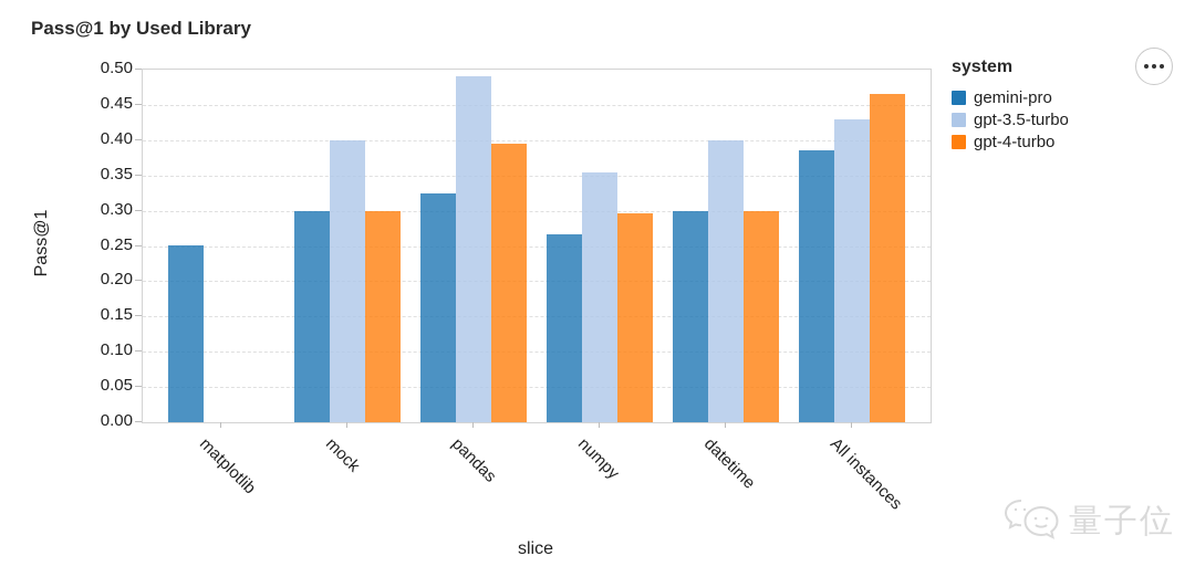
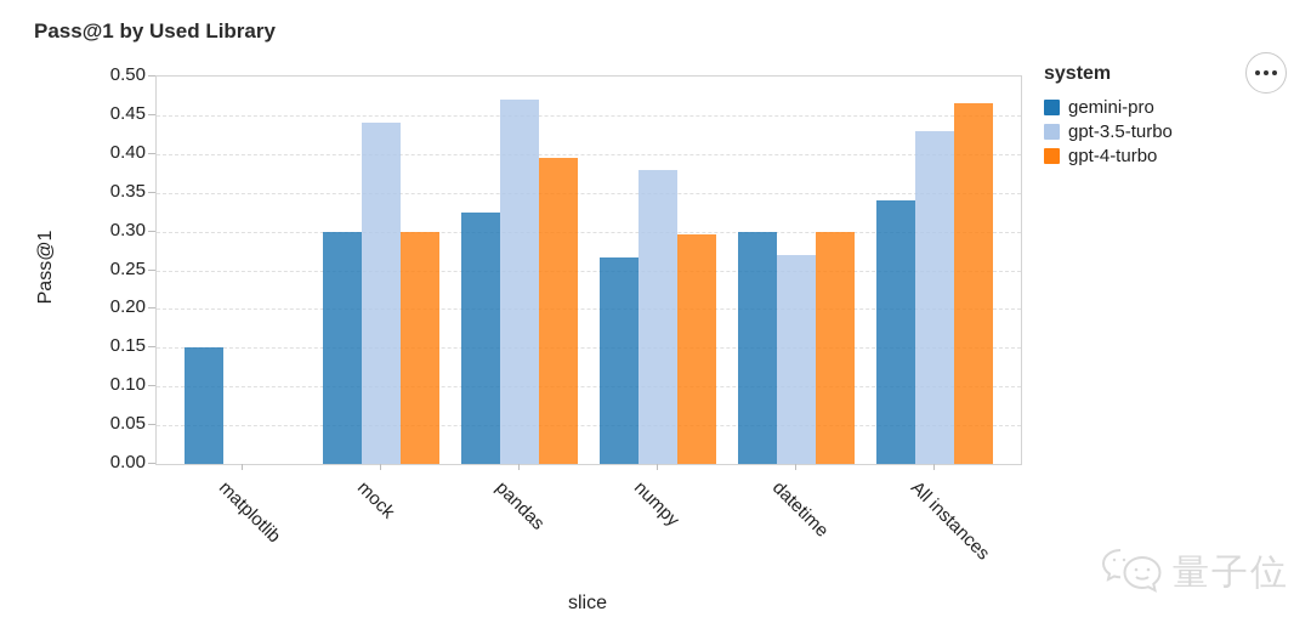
gemini-pro/matplotlib: 0.25 -> 0.15
gpt-3.5-turbo/mock: 0.40 -> 0.44
gpt-3.5-turbo/pandas: 0.49 -> 0.47
gpt-3.5-turbo/numpy: 0.35 -> 0.38
gpt-3.5-turbo/datetime: 0.40 -> 0.27
gemini-pro/All instances: 0.39 -> 0.34
